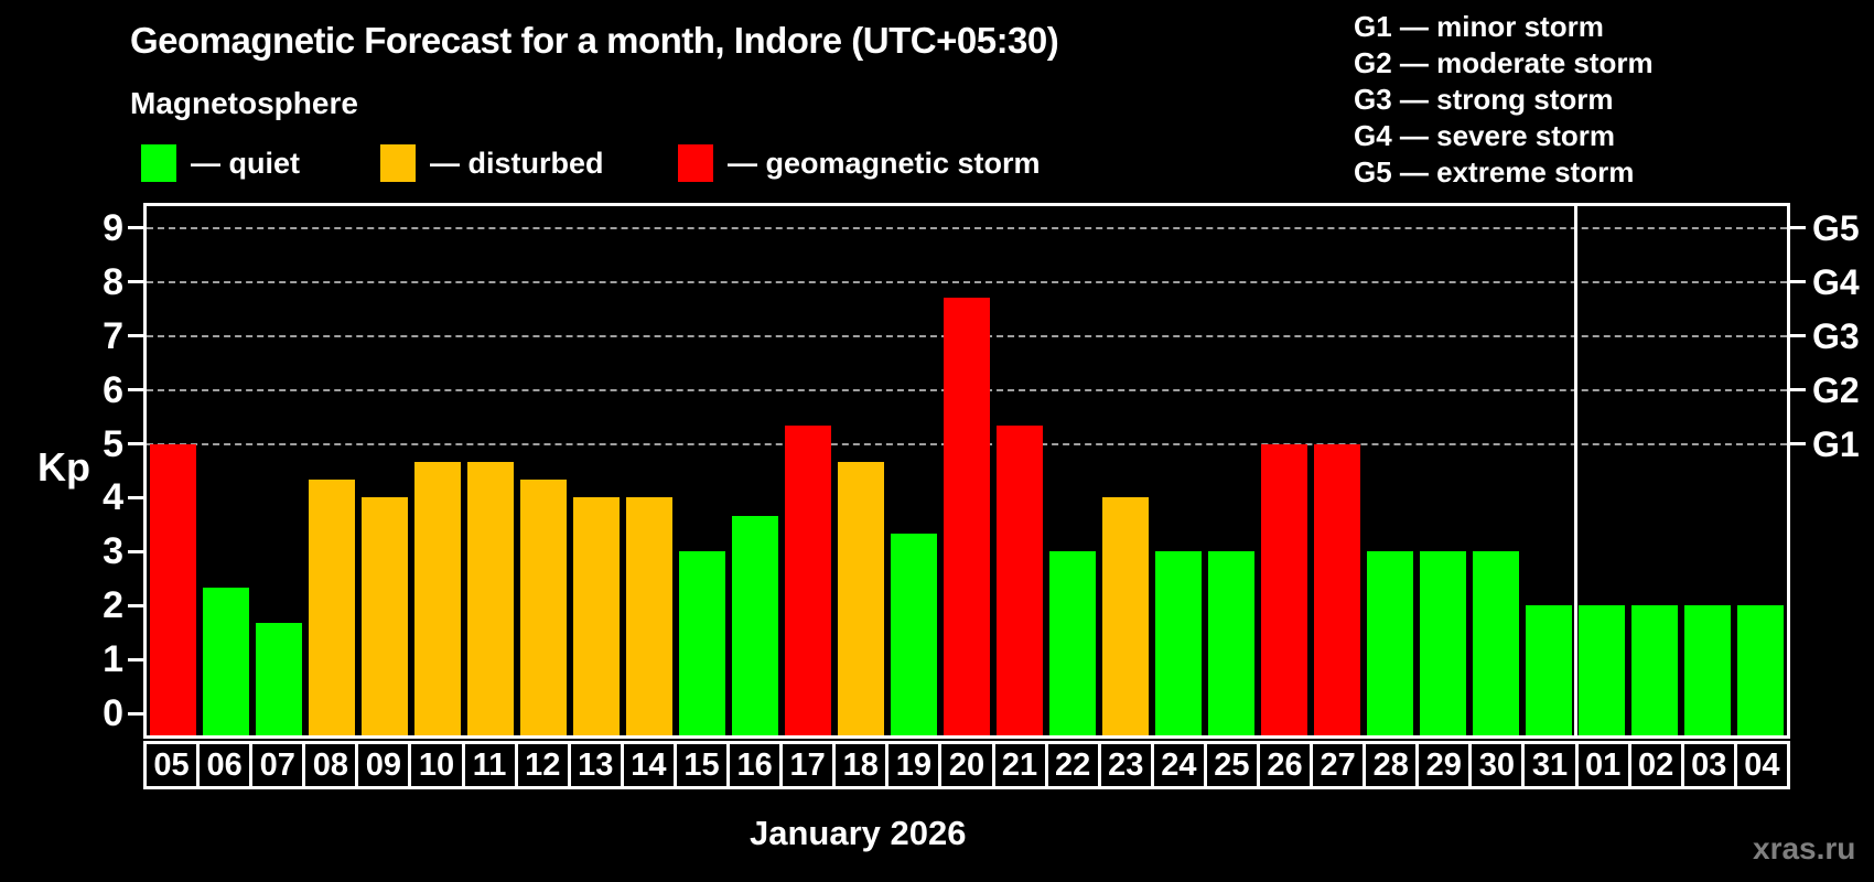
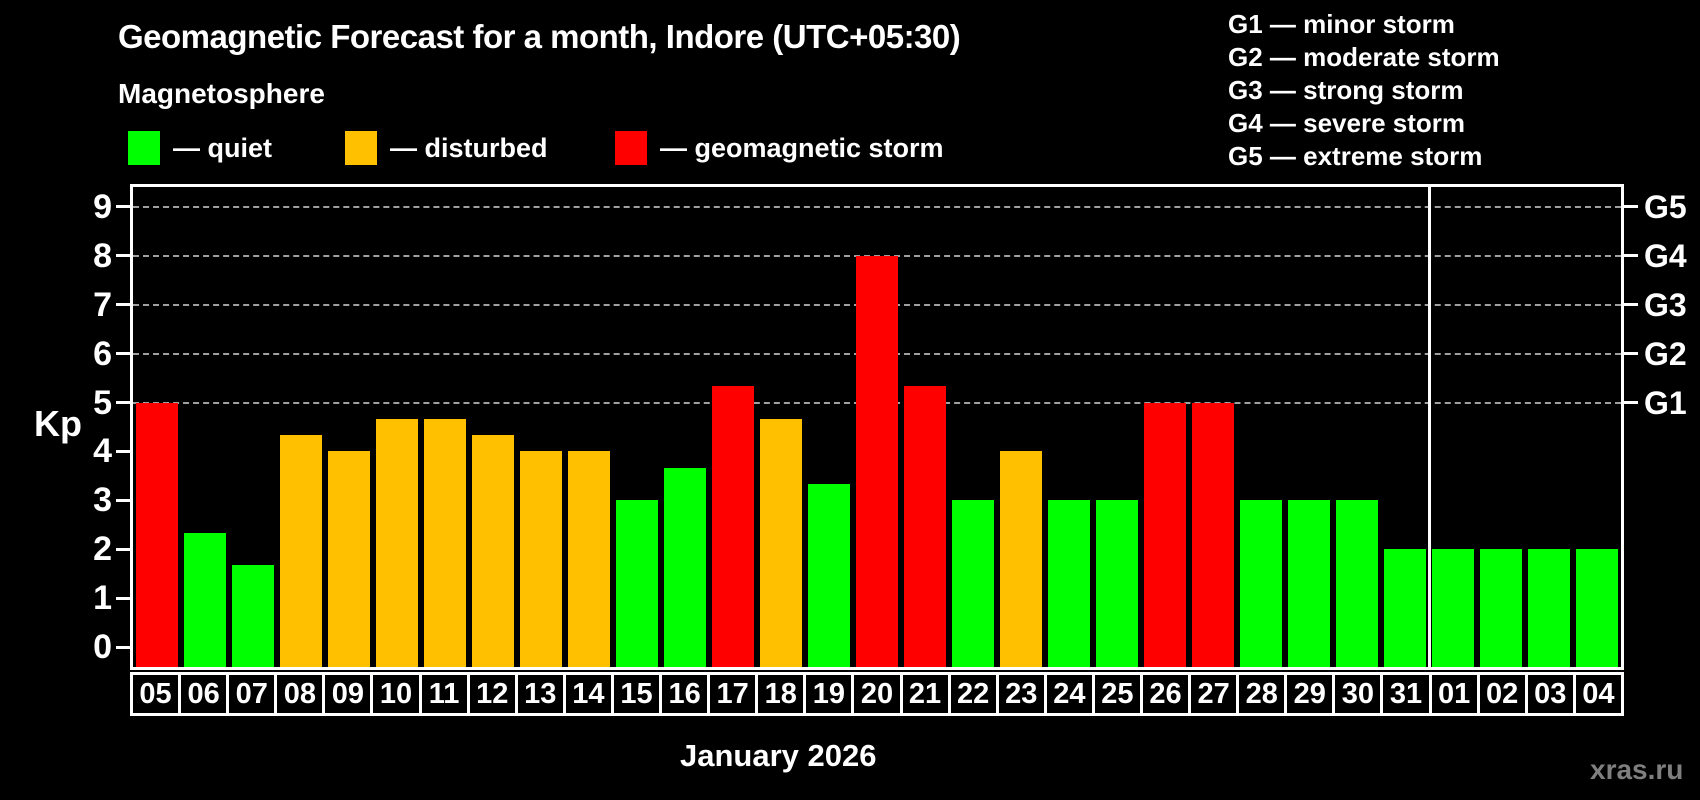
20: 7.7 -> 8.0
